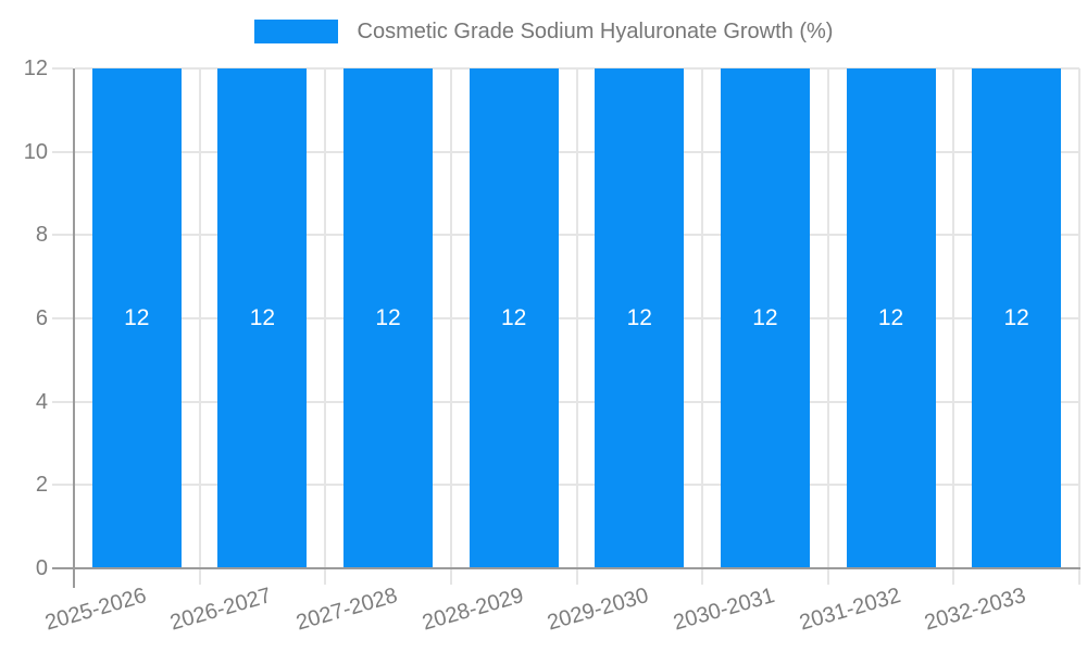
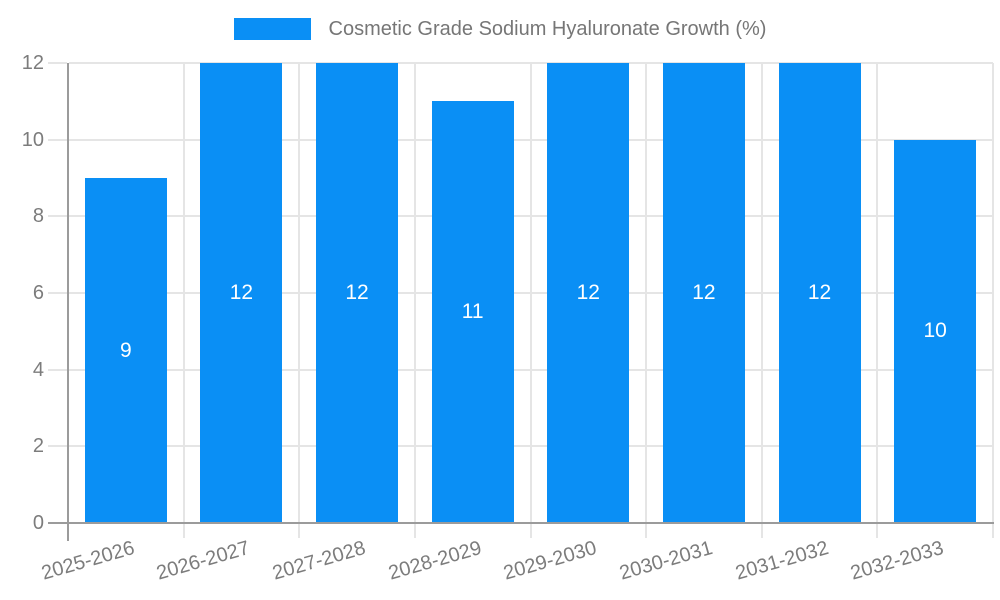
2025-2026: 12 -> 9
2028-2029: 12 -> 11
2032-2033: 12 -> 10
